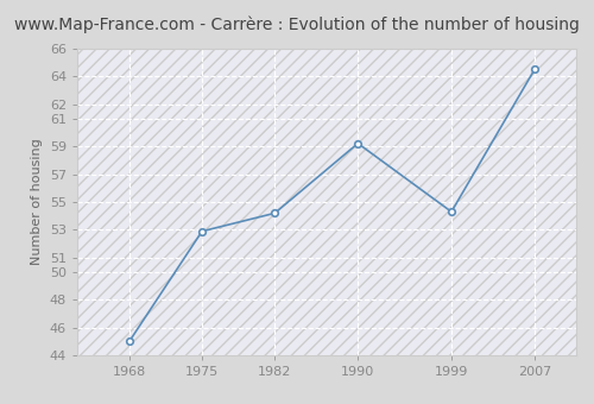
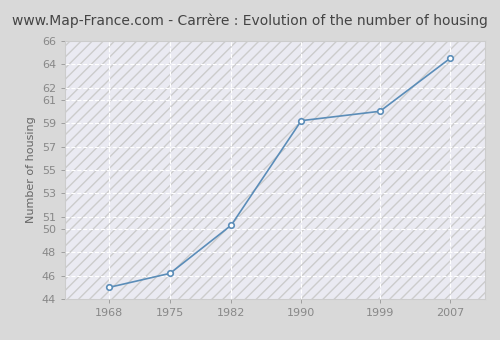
1975: 52.9 -> 46.2
1982: 54.2 -> 50.3
1999: 54.3 -> 60.0
